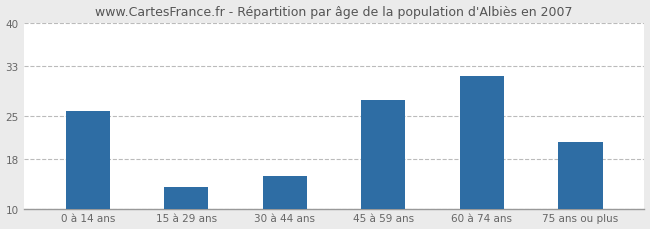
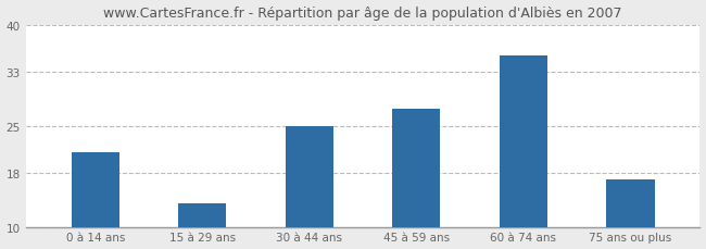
0 à 14 ans: 25.8 -> 21.0
30 à 44 ans: 15.2 -> 25.0
60 à 74 ans: 31.4 -> 35.5
75 ans ou plus: 20.8 -> 17.0
